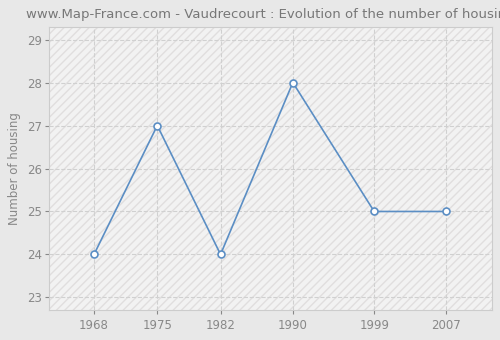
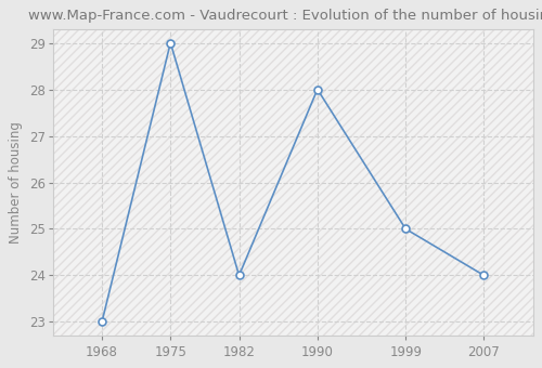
1968: 24 -> 23
1975: 27 -> 29
2007: 25 -> 24
